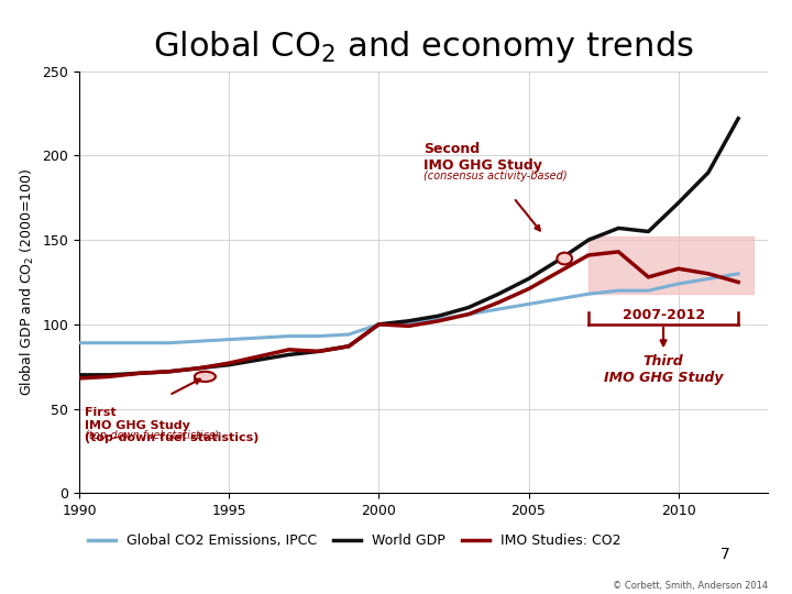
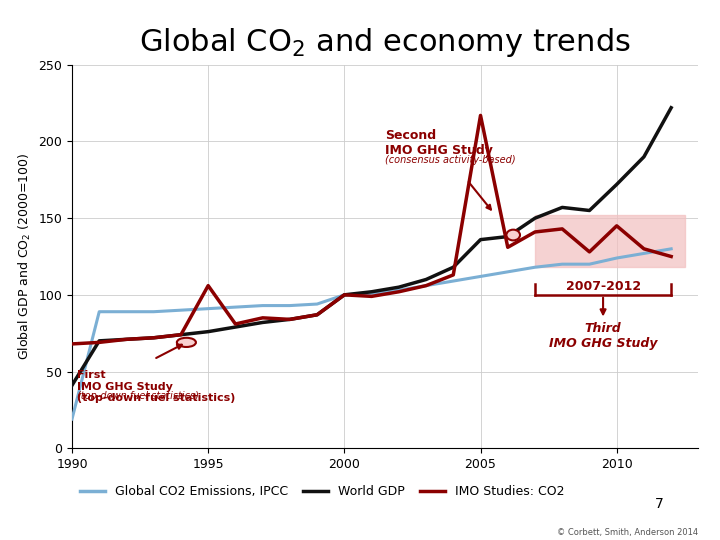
Global CO2 Emissions, IPCC/1990: 89 -> 19
World GDP/1990: 70 -> 41
IMO Studies: CO2/1995: 77 -> 106
World GDP/2005: 127 -> 136
IMO Studies: CO2/2005: 121 -> 217
IMO Studies: CO2/2010: 133 -> 145
